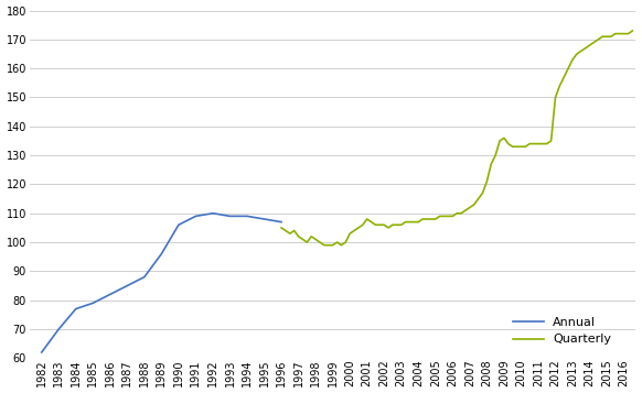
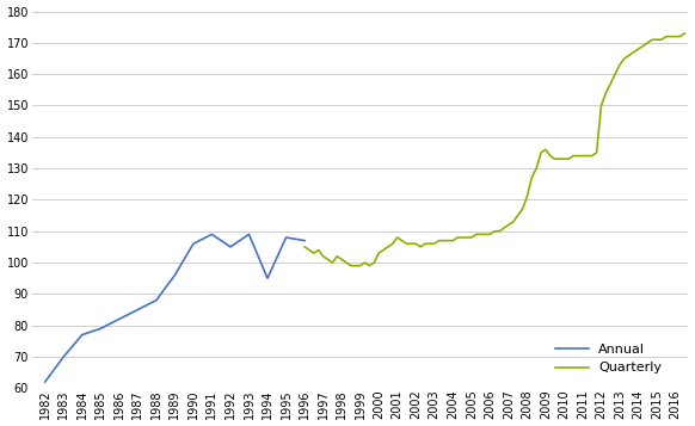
Annual/1992: 110 -> 105
Annual/1994: 109 -> 95
